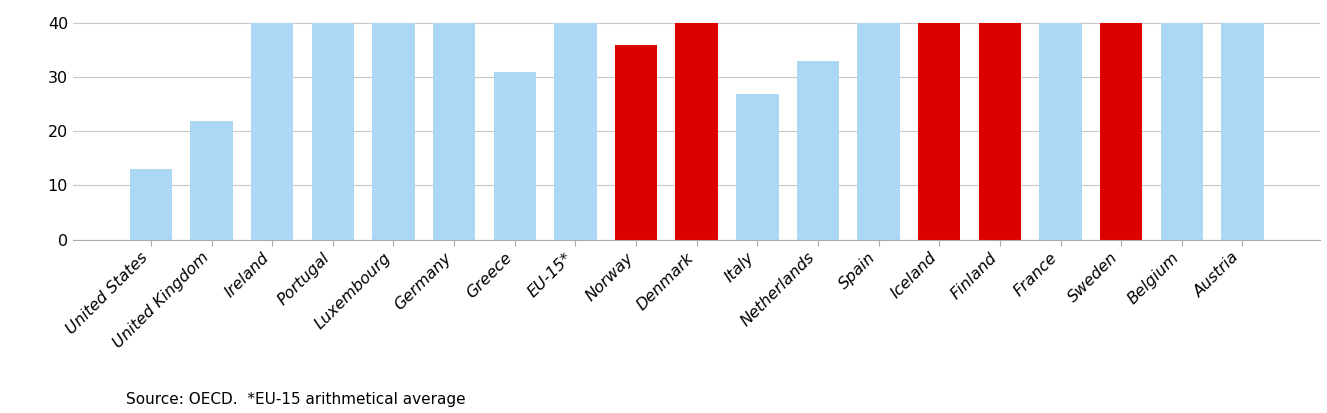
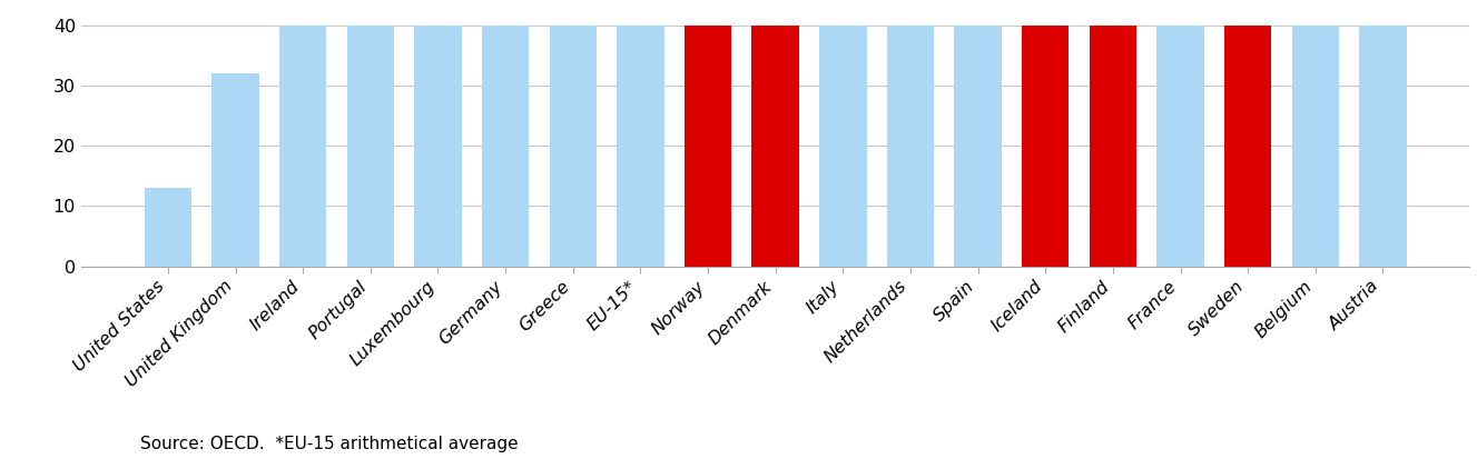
United Kingdom: 22 -> 32
Greece: 31 -> 40
Norway: 36 -> 40
Italy: 27 -> 40
Netherlands: 33 -> 40
